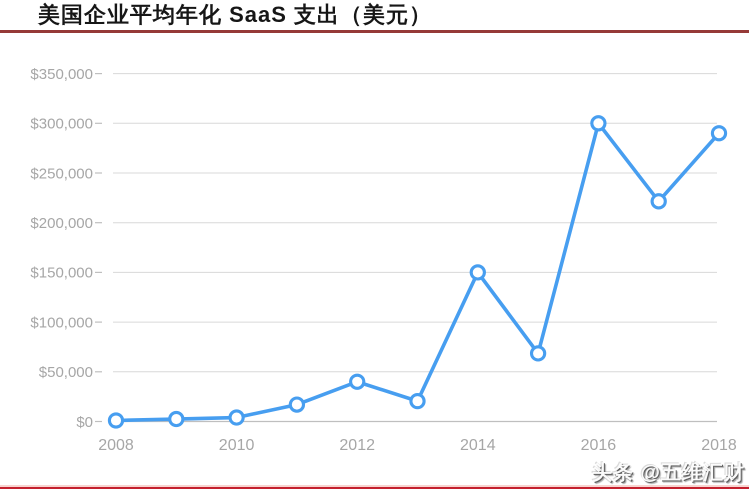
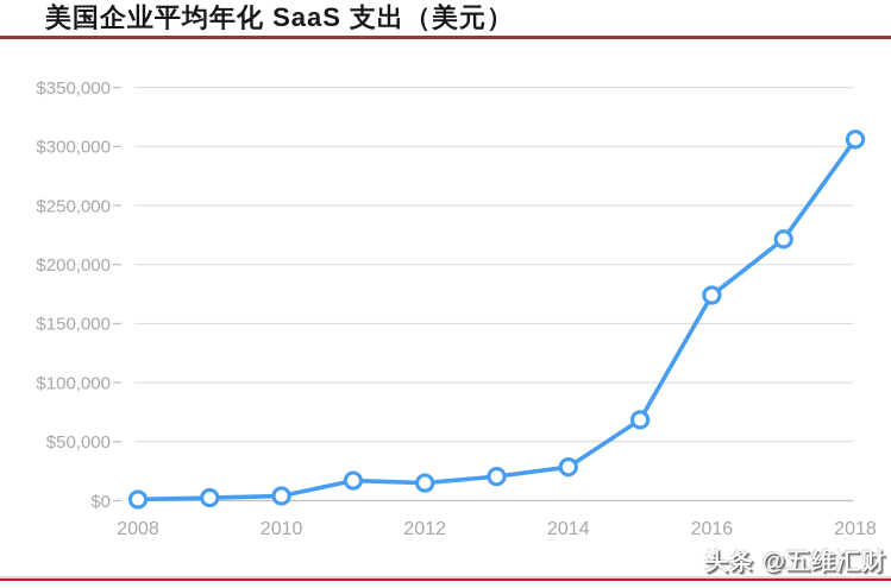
2012: $40000 -> $20000
2014: $150000 -> $30000
2016: $300000 -> $170000
2018: $290000 -> $310000
